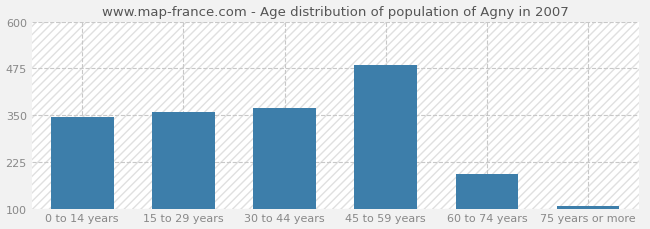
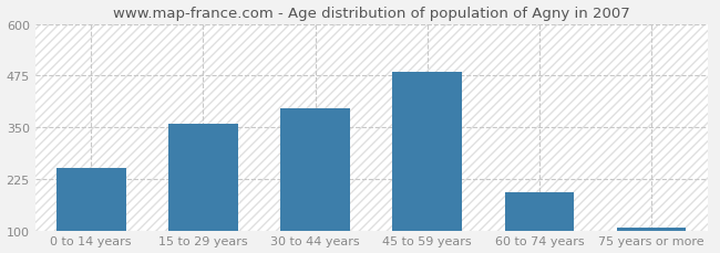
0 to 14 years: 345 -> 250
30 to 44 years: 368 -> 395
